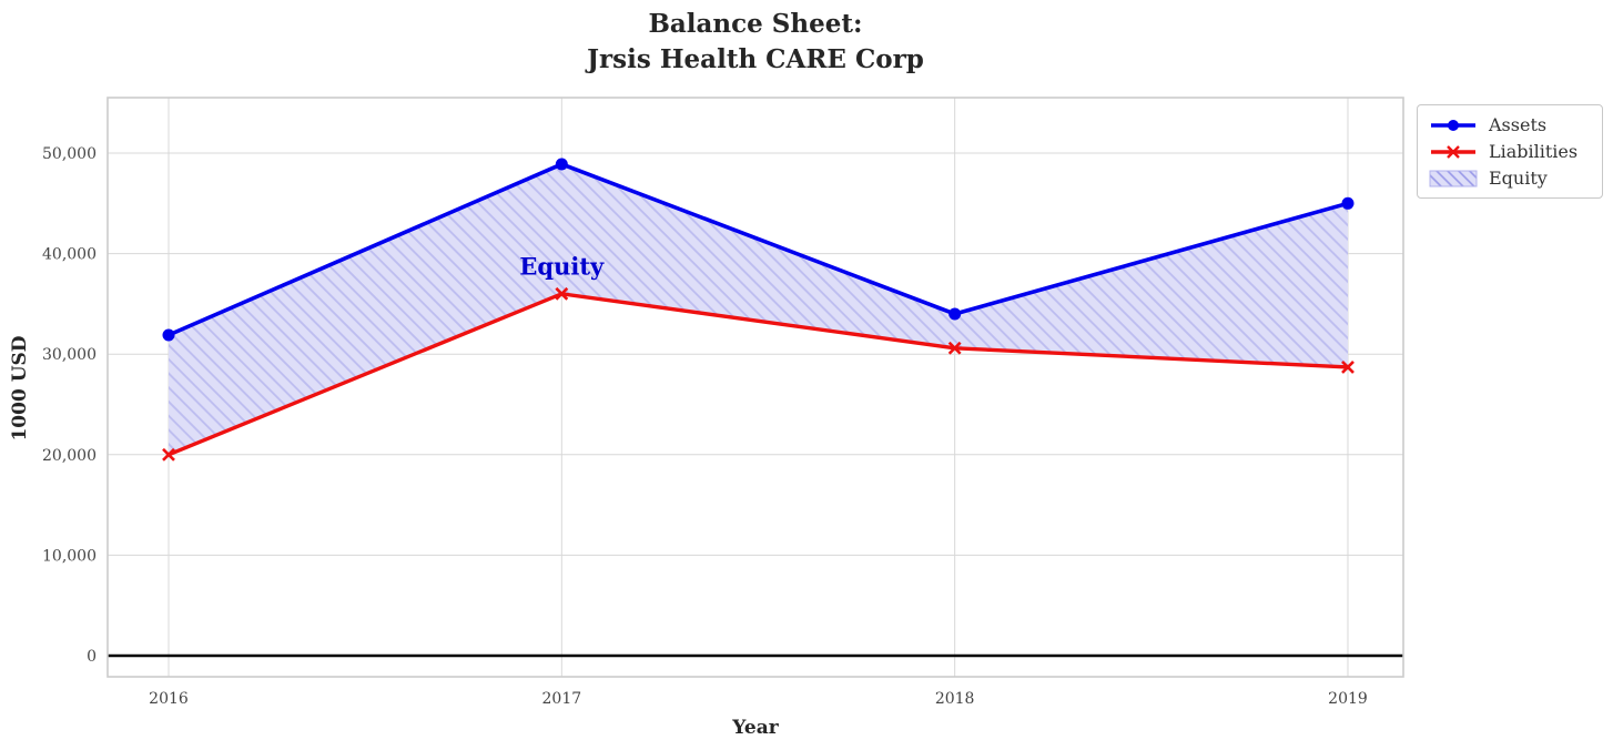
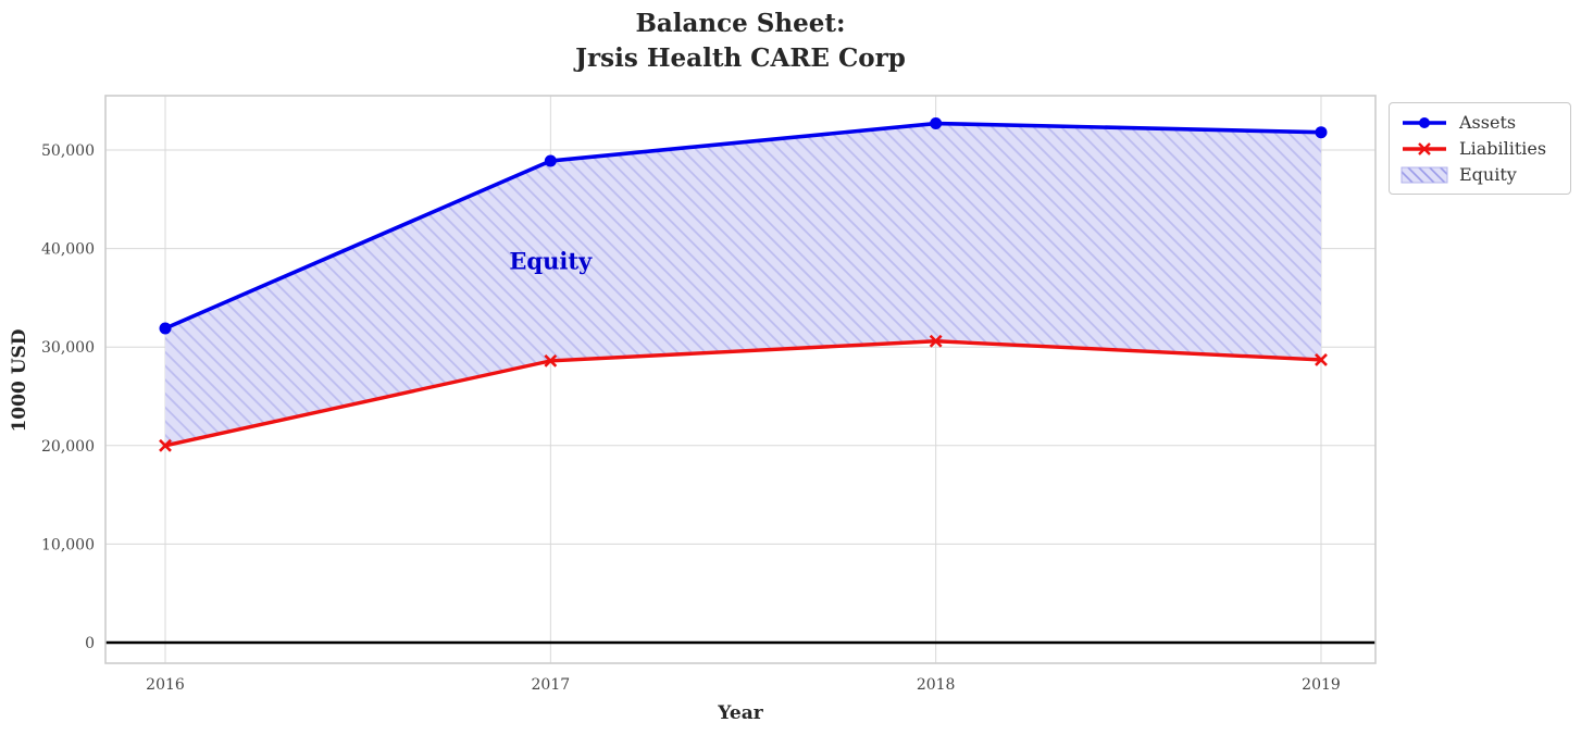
Liabilities/2017: 36000 -> 29000
Assets/2018: 34000 -> 53000
Assets/2019: 45000 -> 52000
